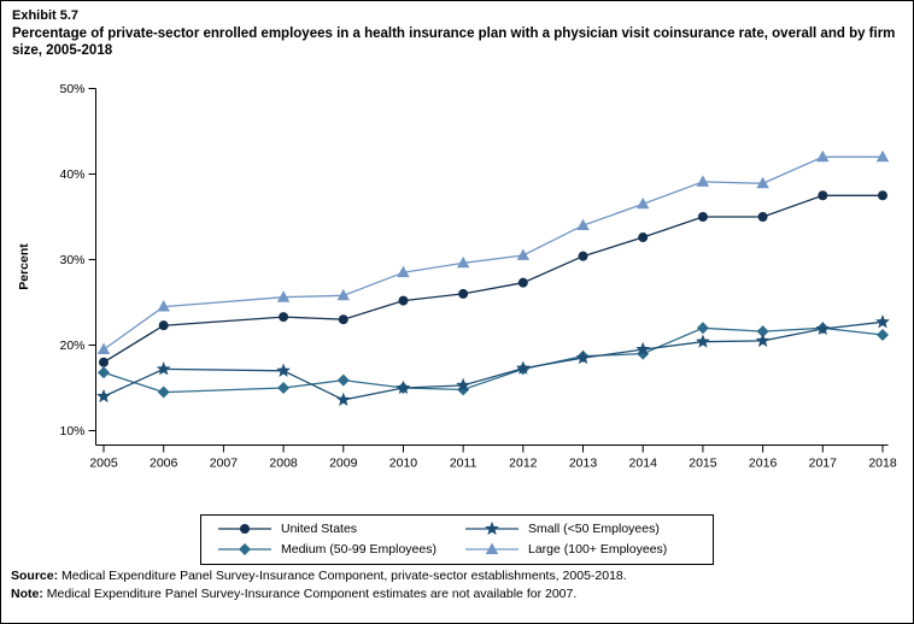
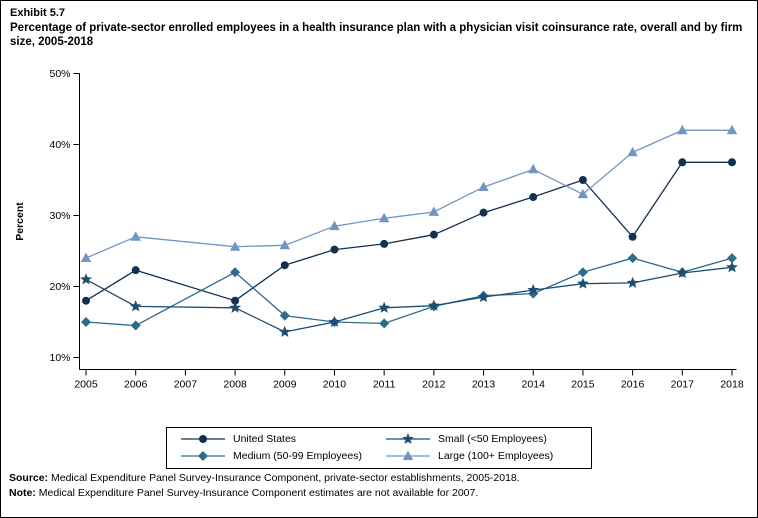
Medium (50-99 Employees)/2005: 17% -> 15%
Small (<50 Employees)/2005: 14% -> 21%
Large (100+ Employees)/2005: 20% -> 24%
Large (100+ Employees)/2006: 24% -> 27%
United States/2008: 23% -> 18%
Medium (50-99 Employees)/2008: 15% -> 22%
Small (<50 Employees)/2011: 15% -> 17%
Large (100+ Employees)/2015: 39% -> 33%
United States/2016: 35% -> 27%
Medium (50-99 Employees)/2016: 22% -> 24%
Medium (50-99 Employees)/2018: 21% -> 24%
